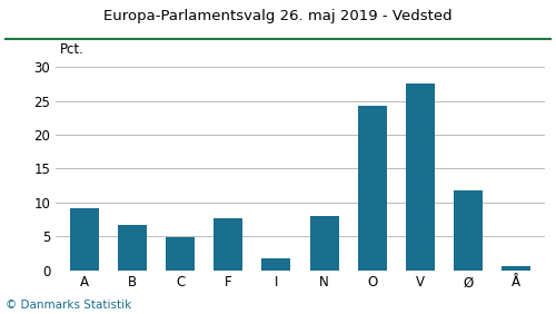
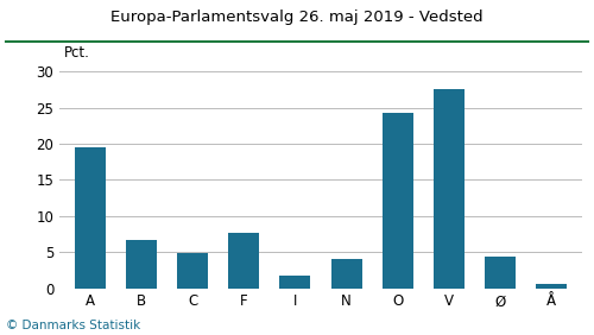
A: 9.2 -> 19.5
N: 8.0 -> 4.1
Ø: 11.8 -> 4.3
